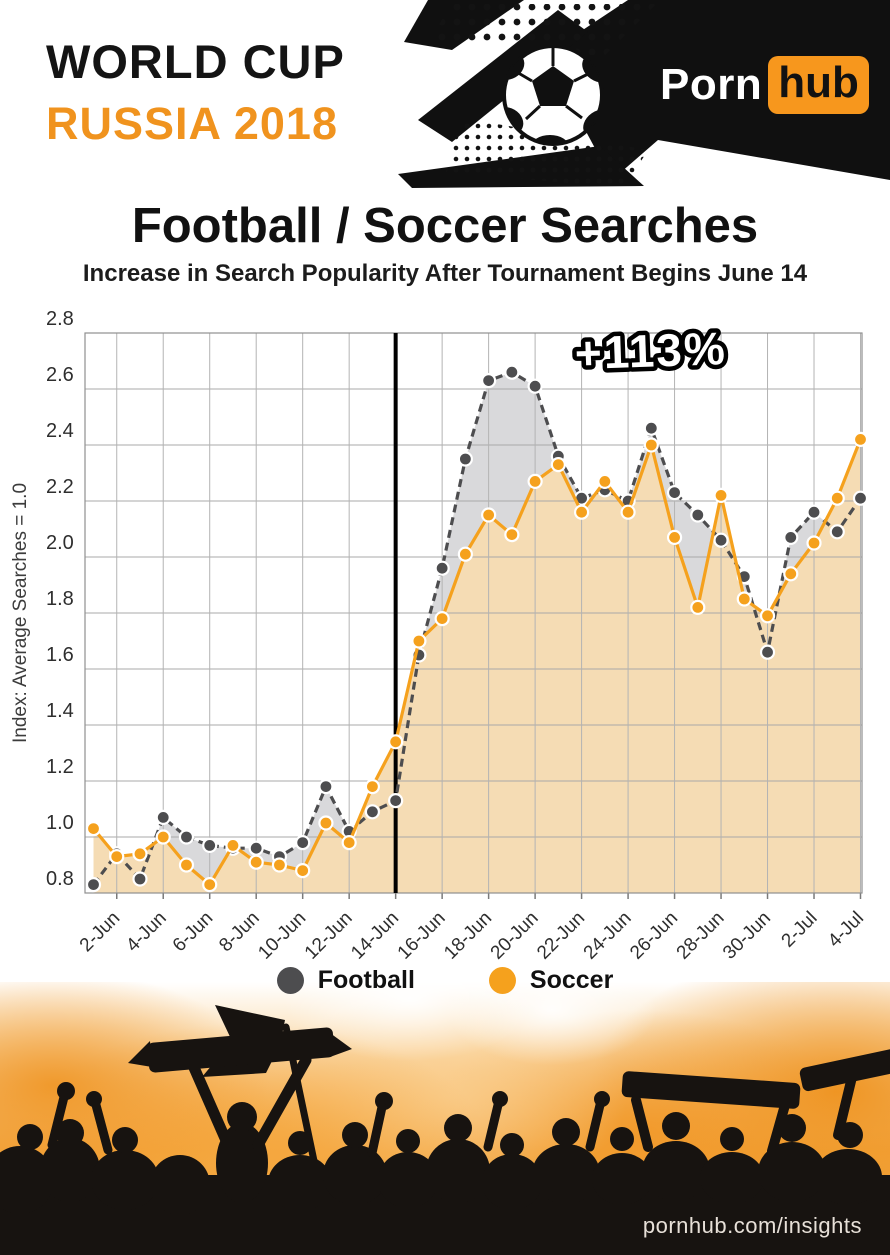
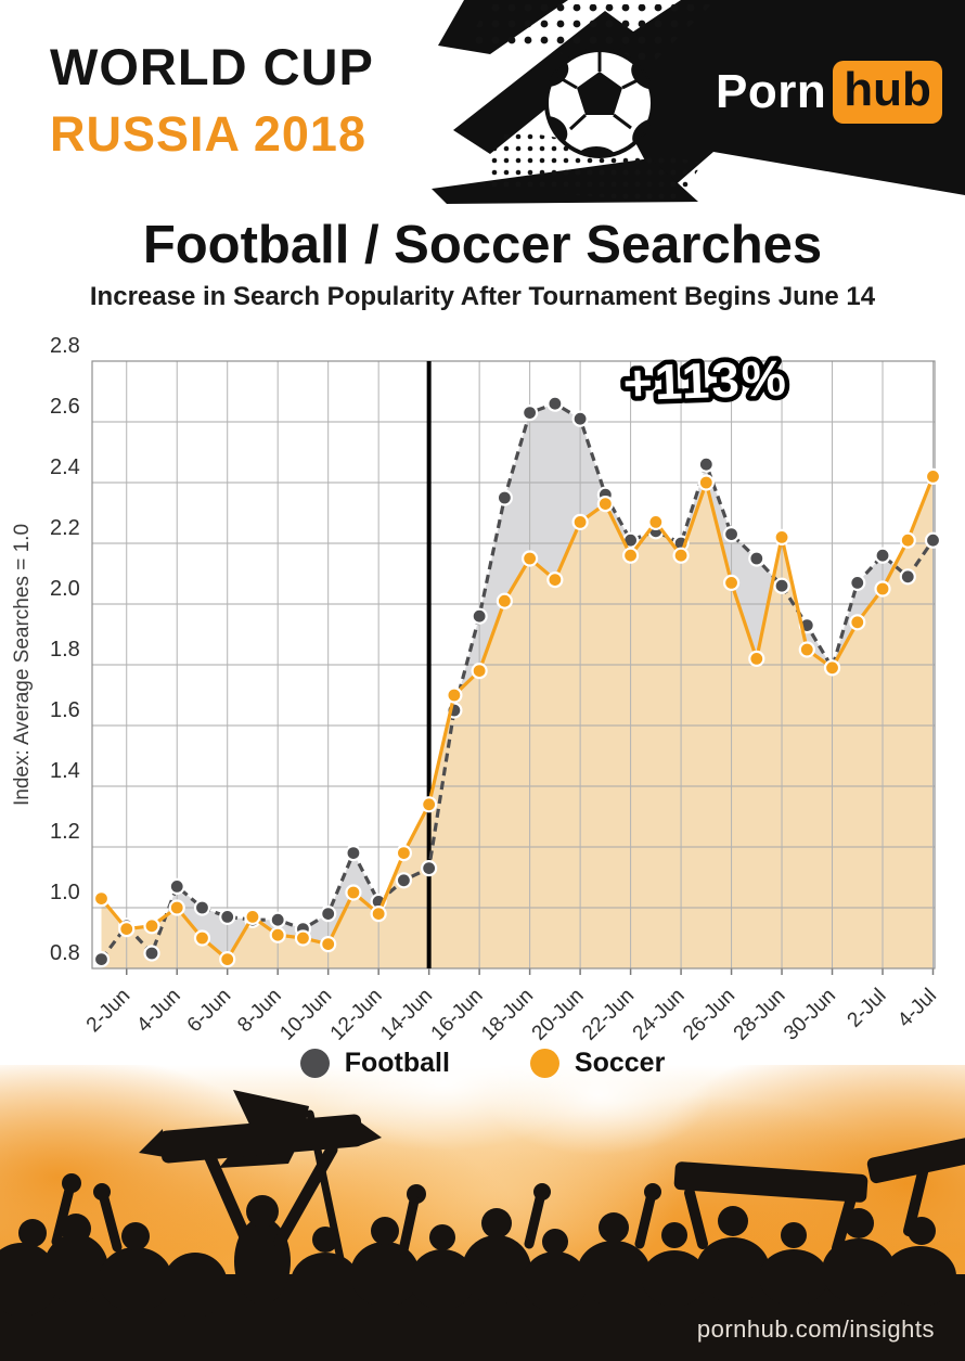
Football/30-Jun: 1.66 -> 1.79
